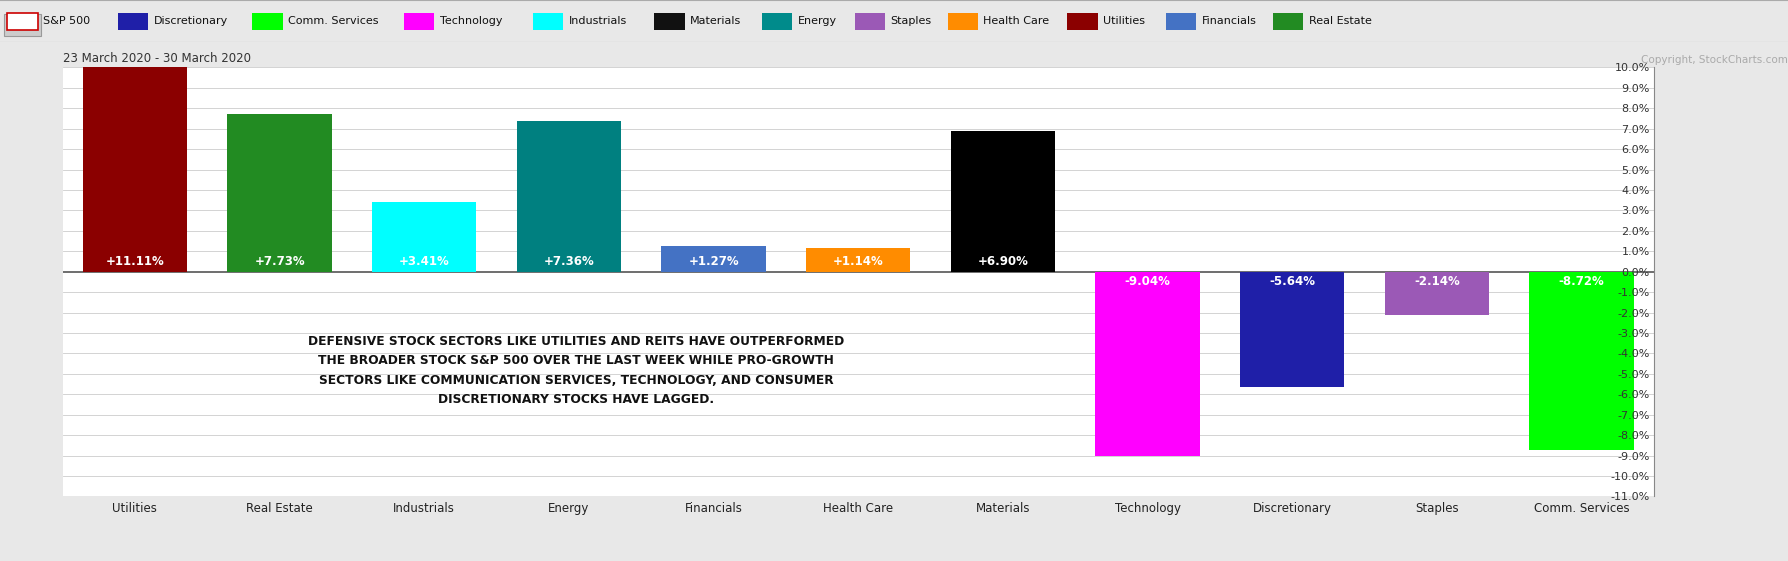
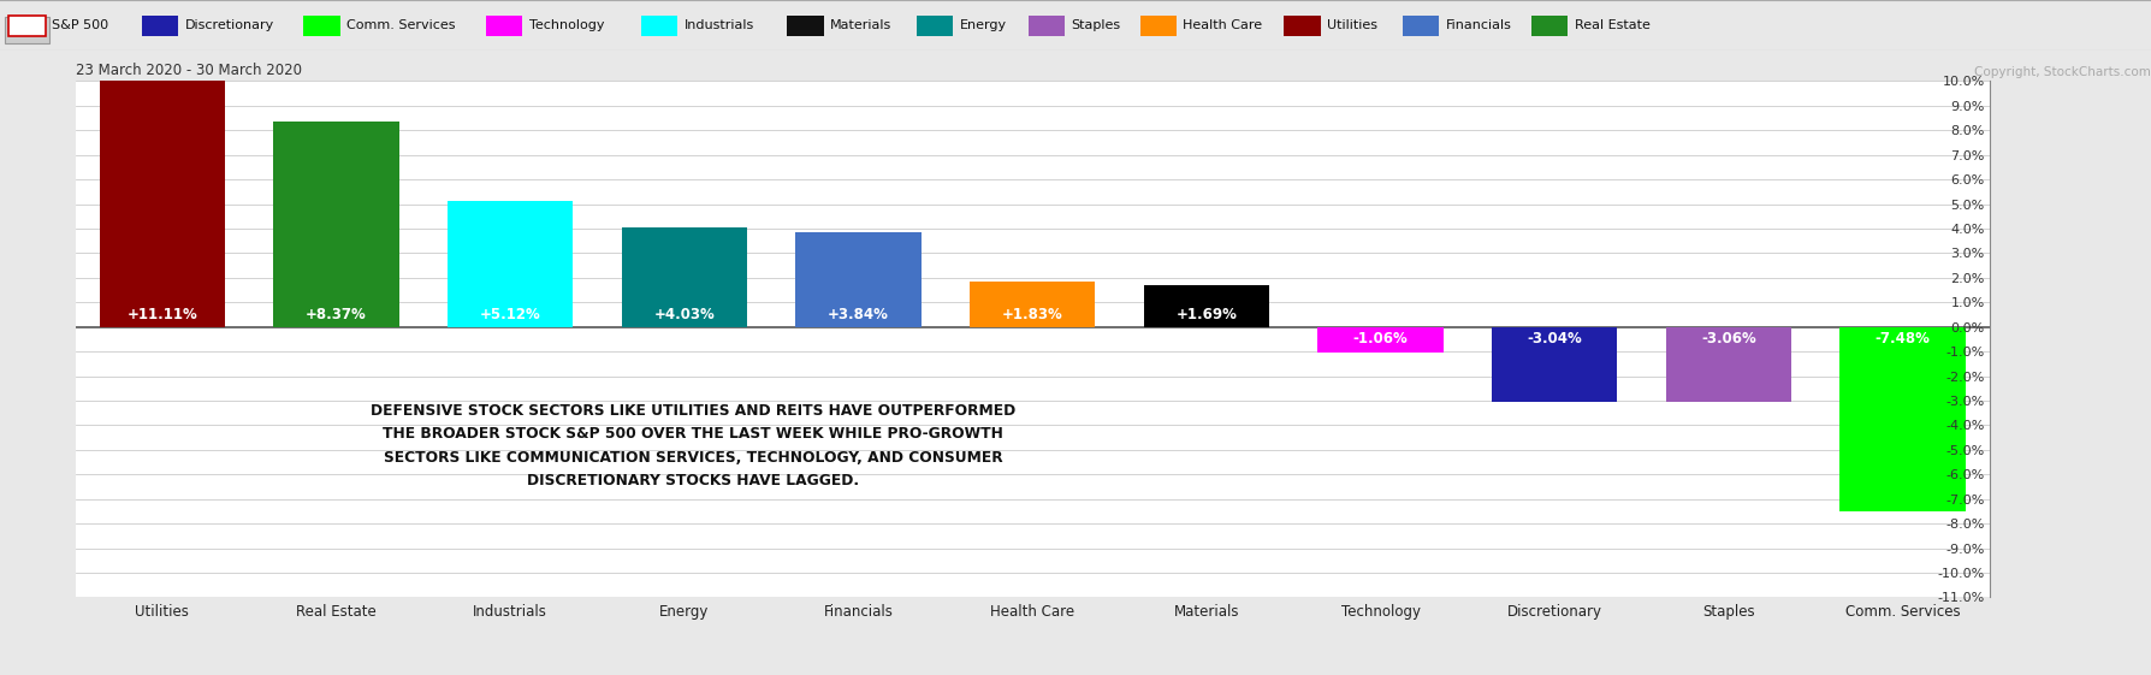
Real Estate: +7.73% -> +8.37%
Industrials: +3.41% -> +5.12%
Energy: +7.36% -> +4.03%
Financials: +1.27% -> +3.84%
Health Care: +1.14% -> +1.83%
Materials: +6.90% -> +1.69%
Technology: -9.04% -> -1.06%
Discretionary: -5.64% -> -3.04%
Staples: -2.14% -> -3.06%
Comm. Services: -8.72% -> -7.48%
